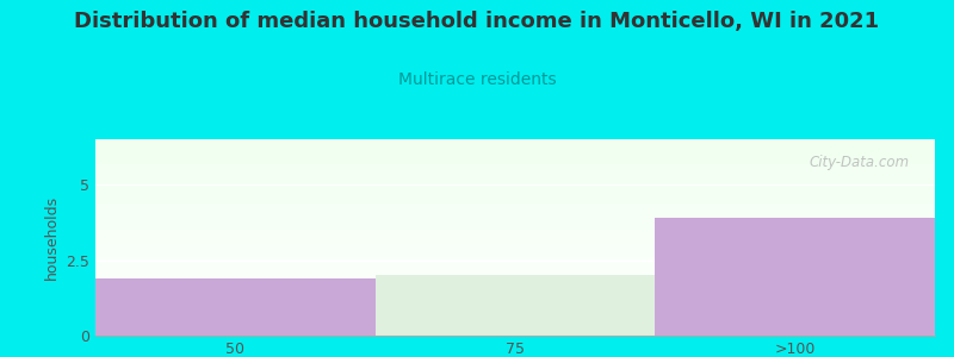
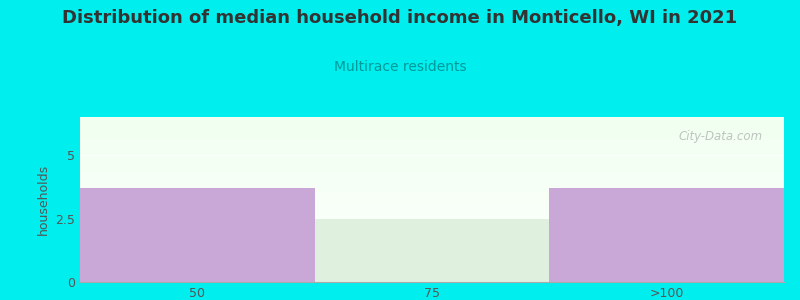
50: 1.9 -> 3.7
75: 2.0 -> 2.5
>100: 3.9 -> 3.7
